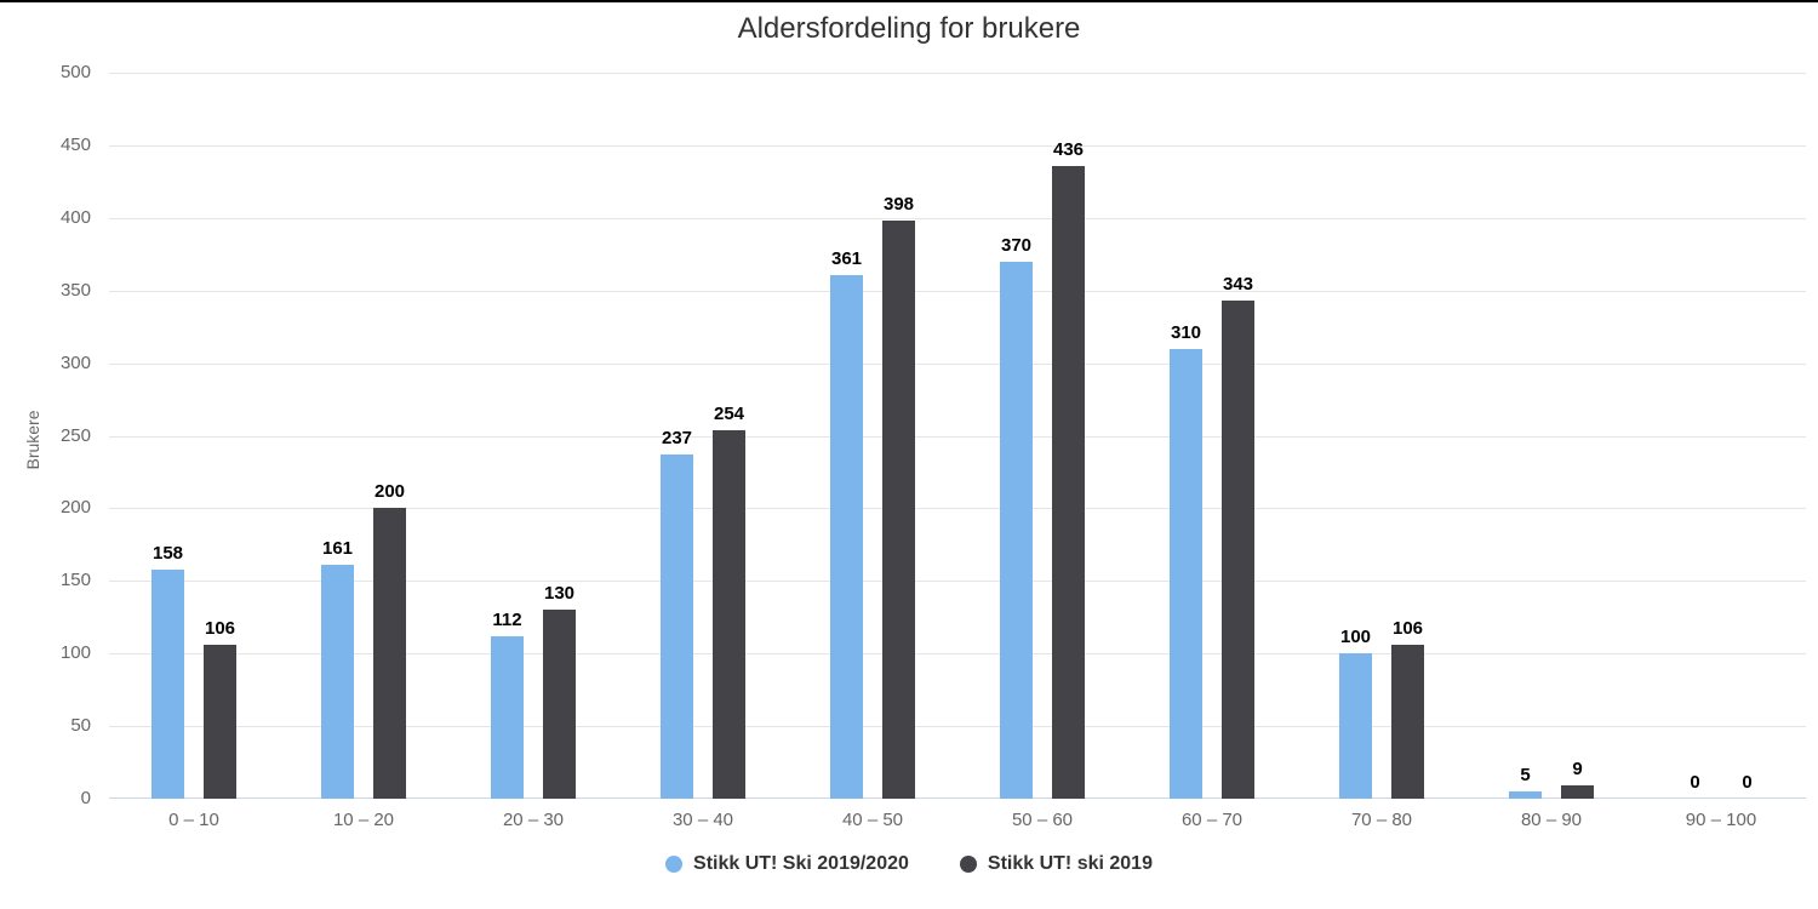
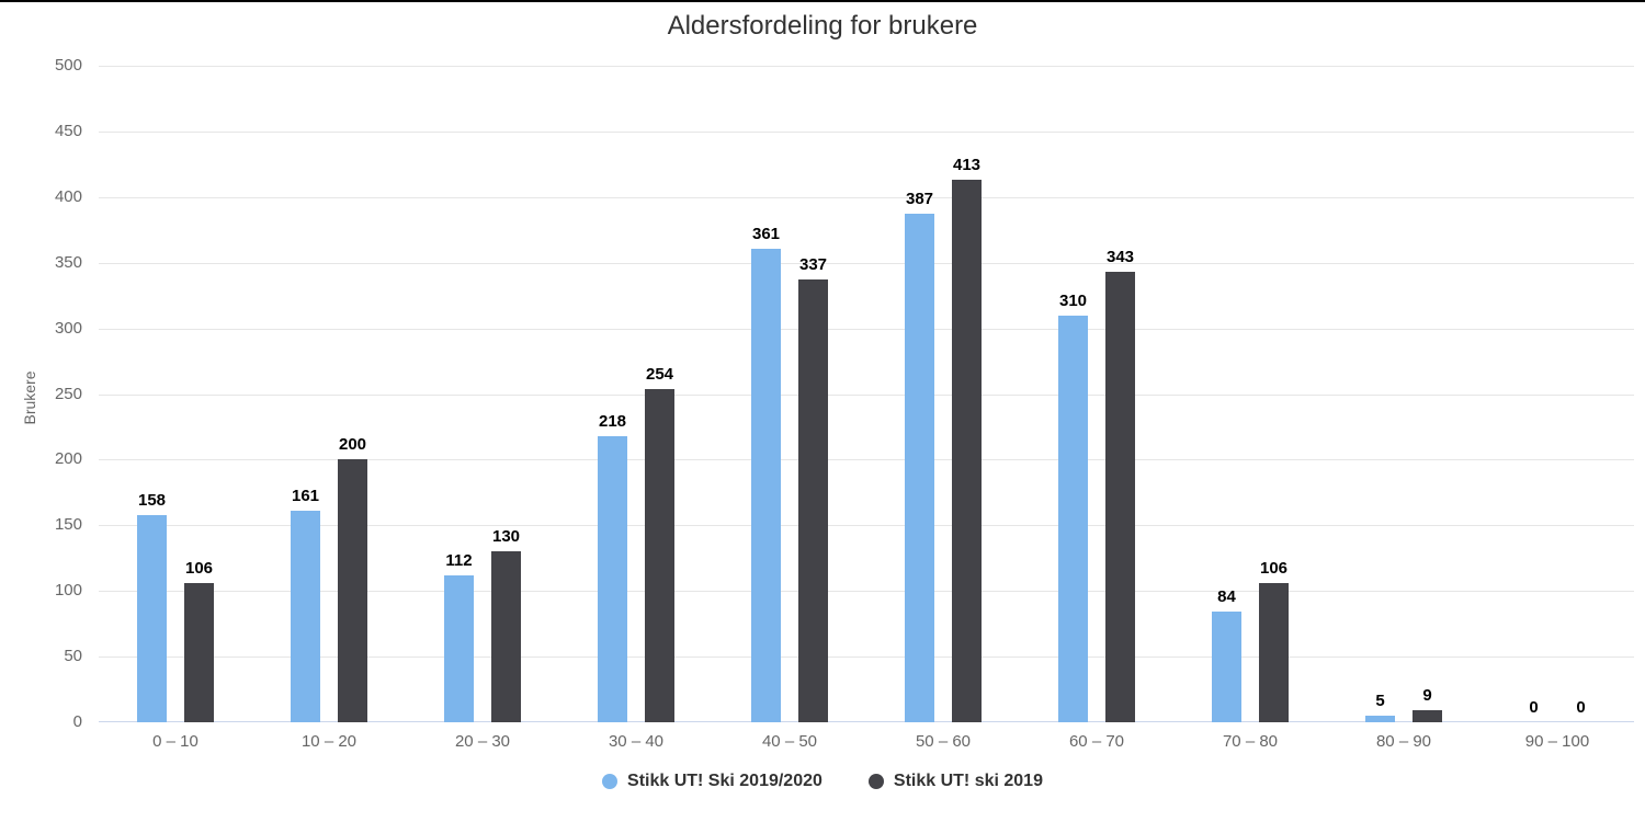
Stikk UT! Ski 2019/2020/30 – 40: 237 -> 218
Stikk UT! ski 2019/40 – 50: 398 -> 337
Stikk UT! Ski 2019/2020/50 – 60: 370 -> 387
Stikk UT! ski 2019/50 – 60: 436 -> 413
Stikk UT! Ski 2019/2020/70 – 80: 100 -> 84
